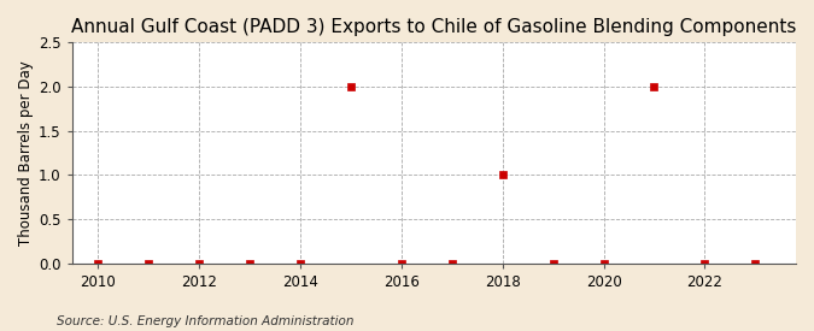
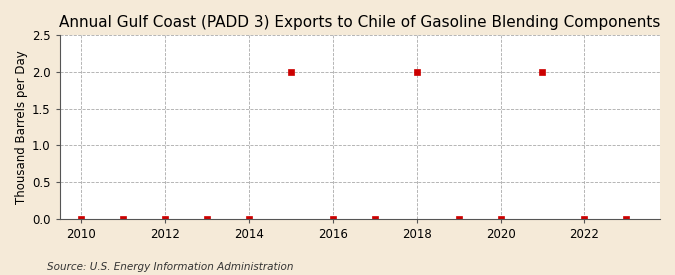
2018: 1 -> 2
